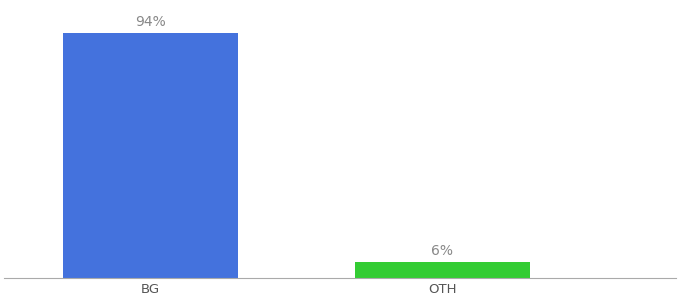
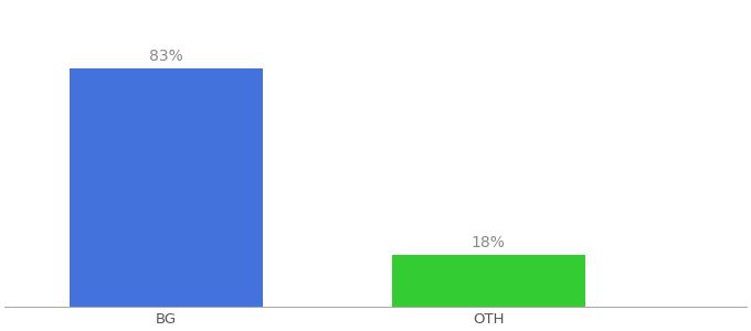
BG: 94% -> 83%
OTH: 6% -> 18%
